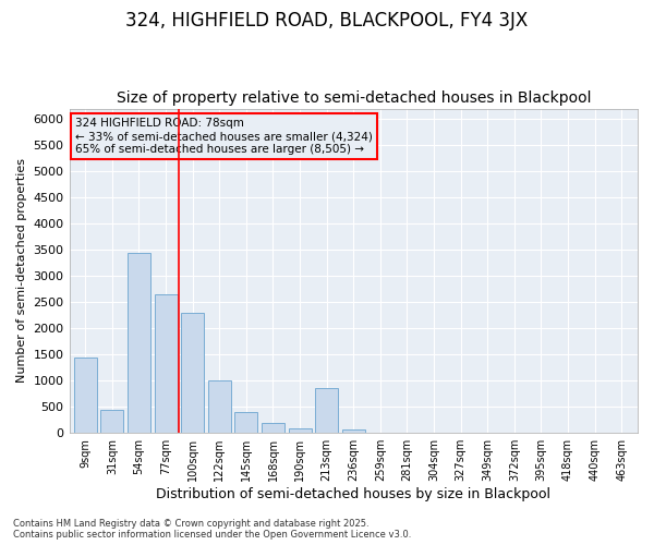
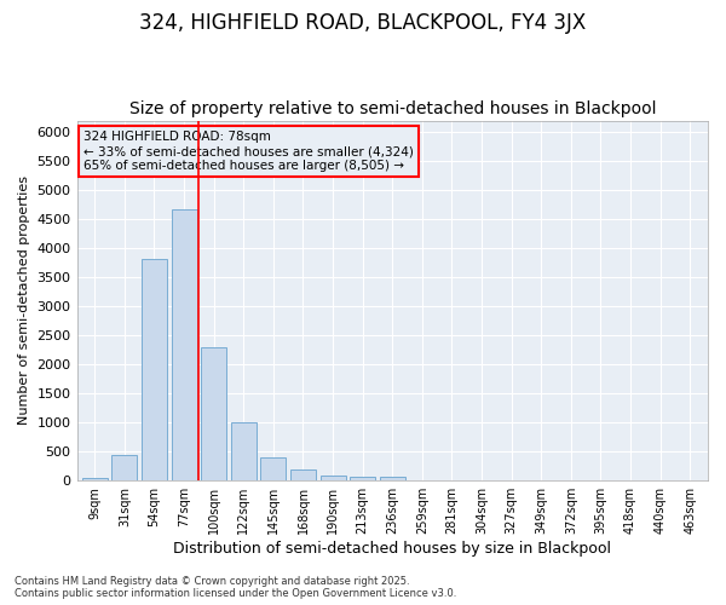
9sqm: 1450 -> 60
54sqm: 3450 -> 3820
77sqm: 2650 -> 4680
213sqm: 850 -> 70
